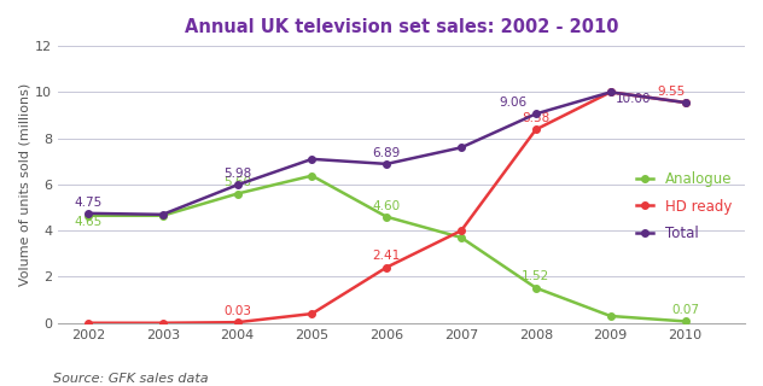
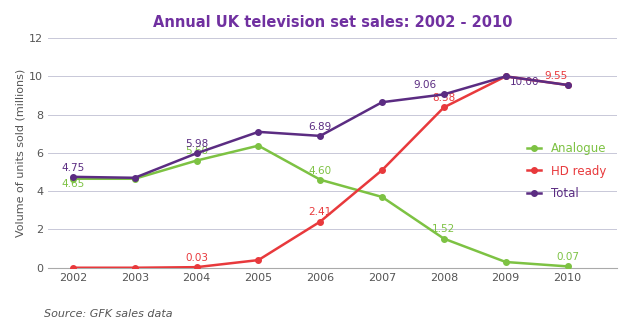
HD ready/2007: 4.0 -> 5.1
Total/2007: 7.6 -> 8.7
